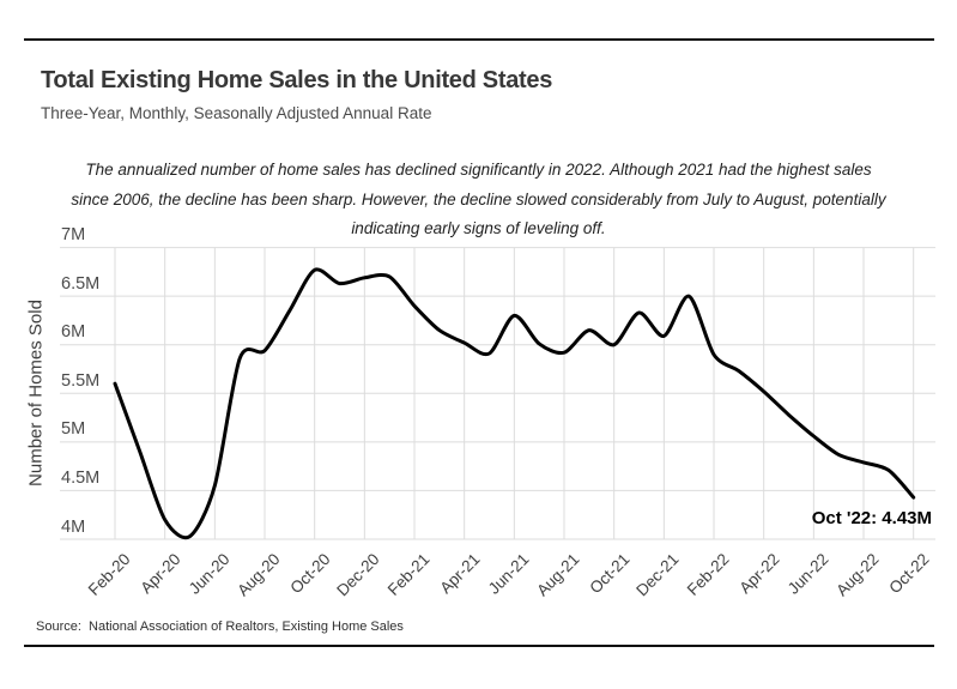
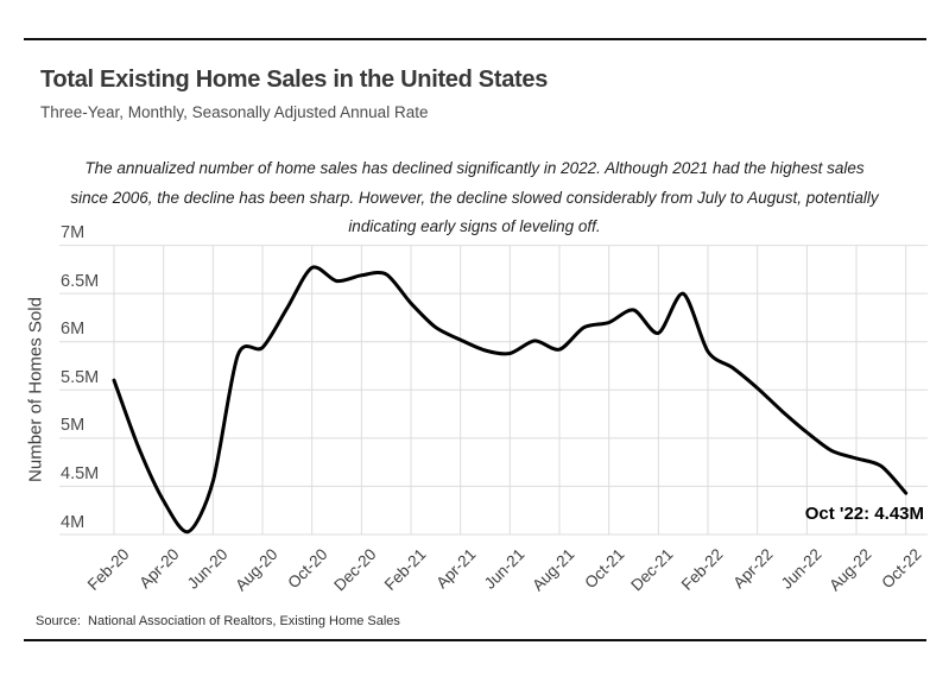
Apr-20: 4.2M -> 4.3M
Jun-21: 6.3M -> 5.9M
Oct-21: 6.0M -> 6.2M
